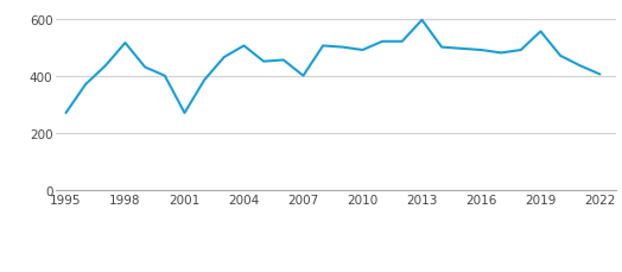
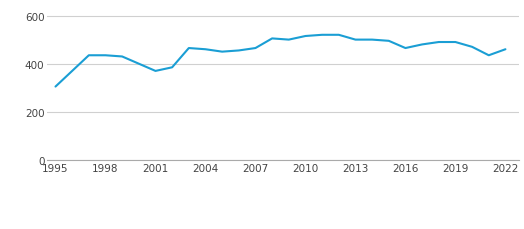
1995: 270 -> 305
1998: 515 -> 435
2001: 270 -> 370
2004: 505 -> 460
2007: 400 -> 465
2010: 490 -> 515
2013: 595 -> 500
2016: 490 -> 465
2019: 555 -> 490
2022: 405 -> 460
